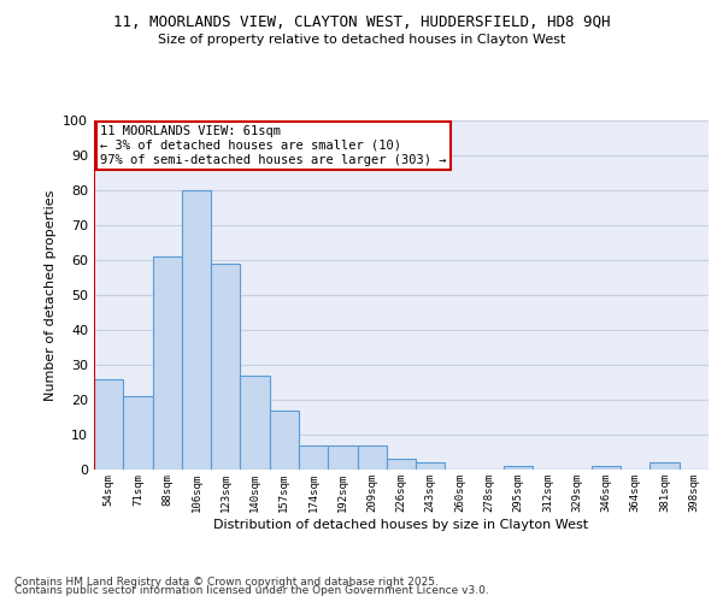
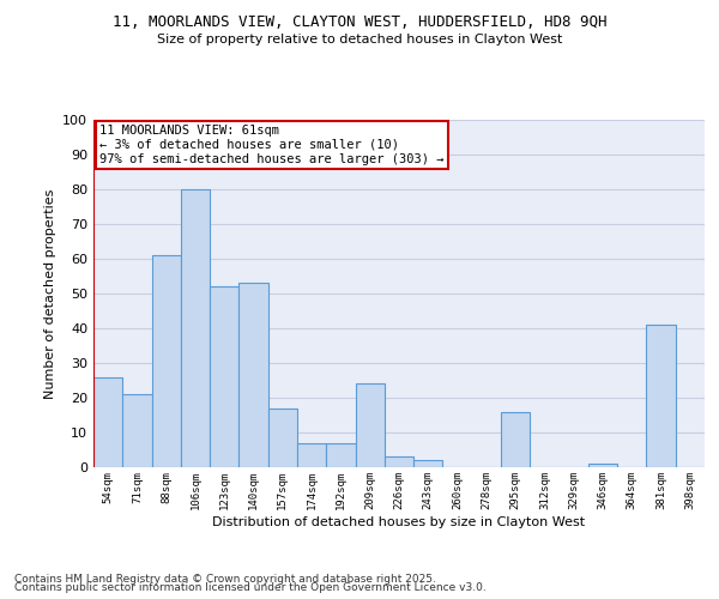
123sqm: 59 -> 52
140sqm: 27 -> 53
209sqm: 7 -> 24
295sqm: 1 -> 16
381sqm: 2 -> 41
